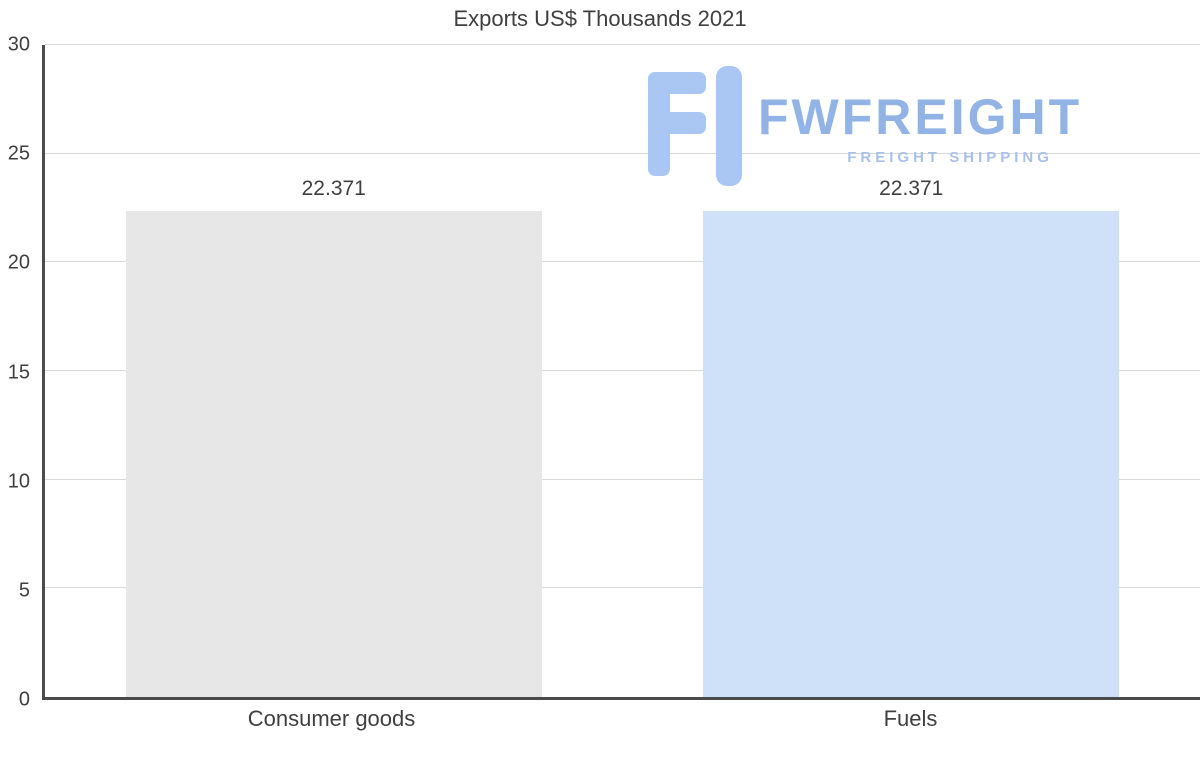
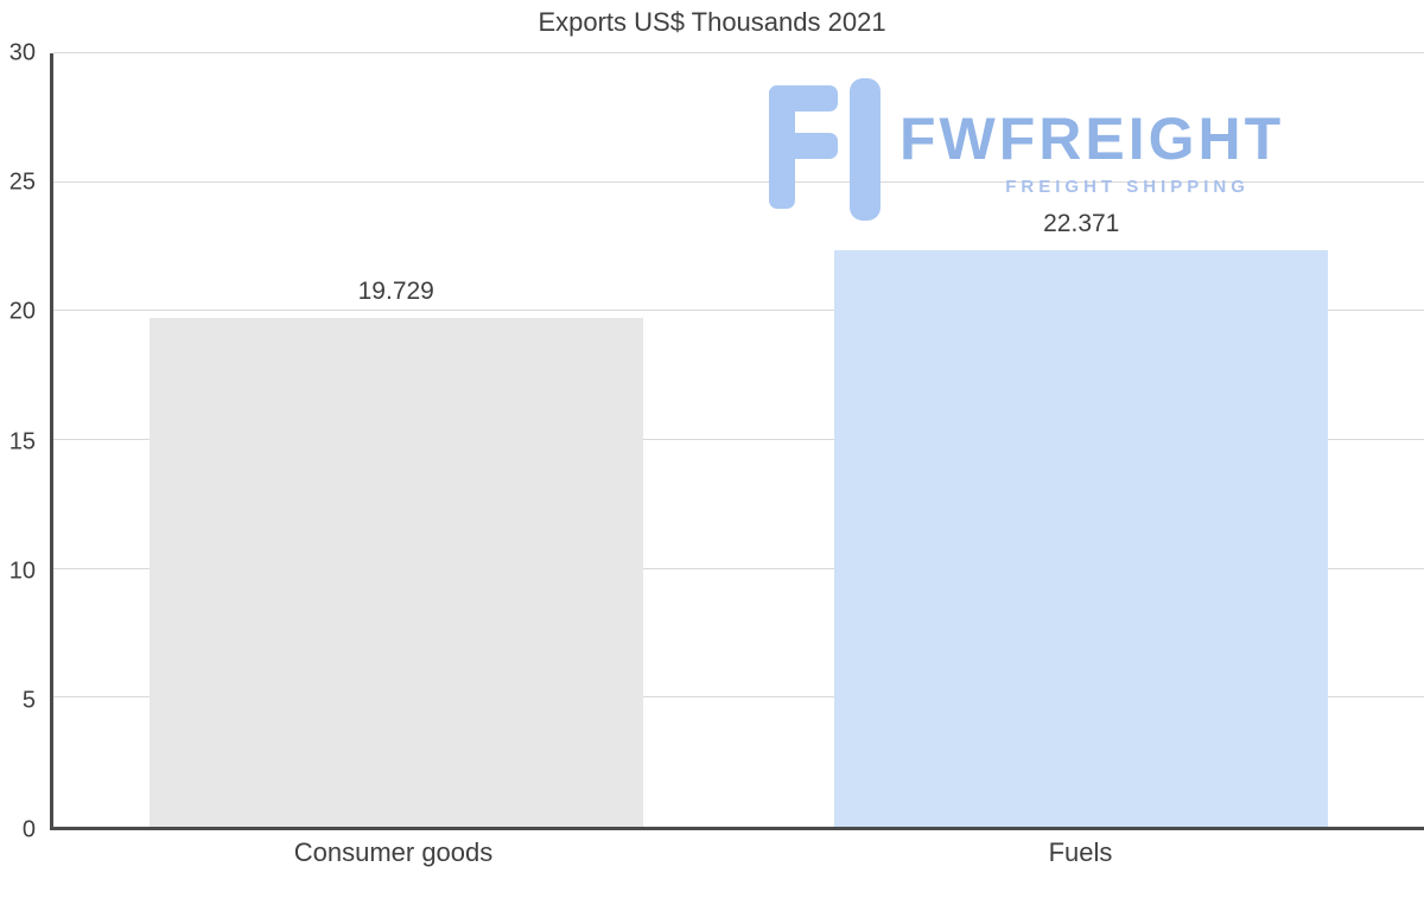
Consumer goods: 22.371 -> 19.729
